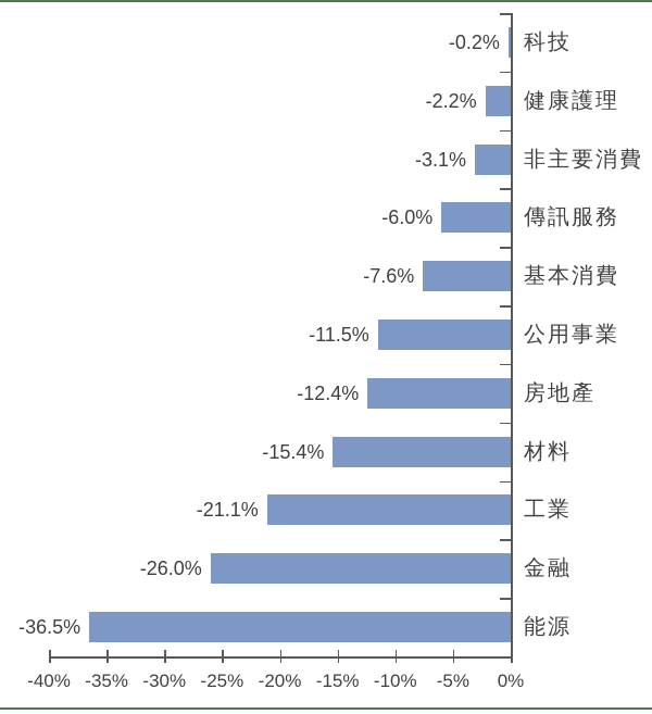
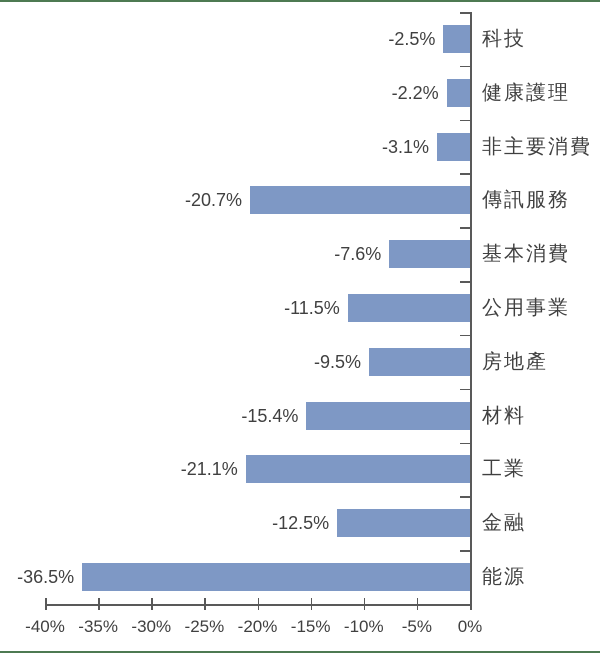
科技: -0.2% -> -2.5%
傳訊服務: -6.0% -> -20.7%
房地產: -12.4% -> -9.5%
金融: -26.0% -> -12.5%
